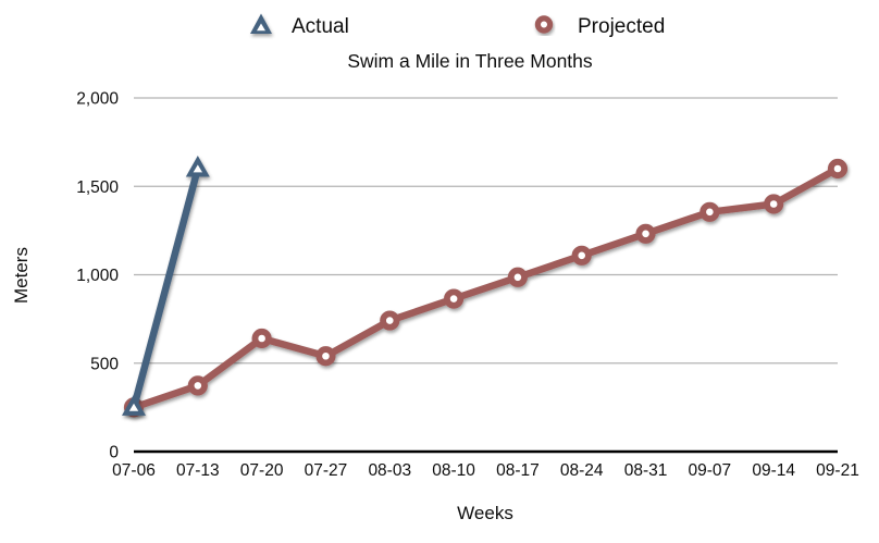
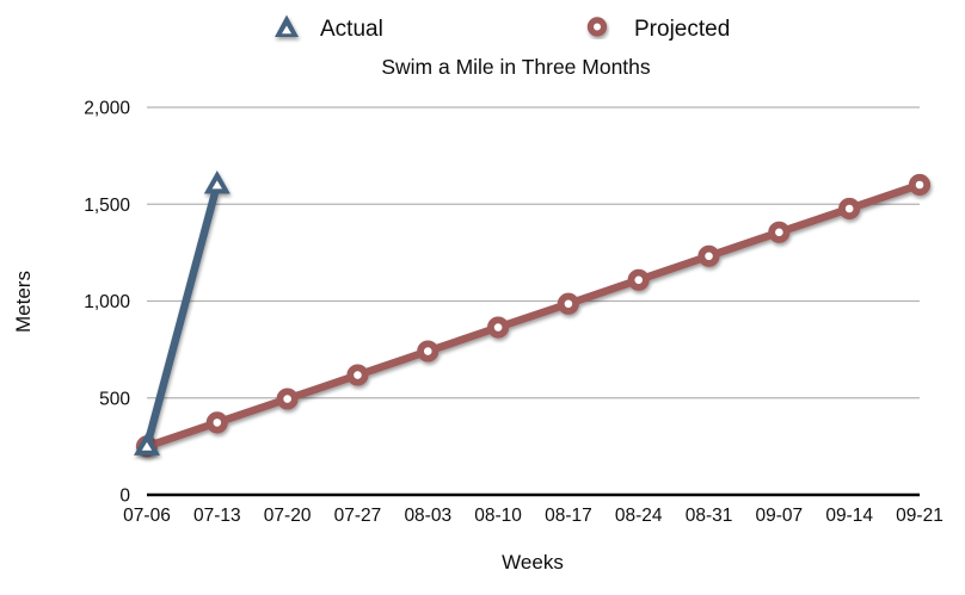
Projected/07-20: 640 -> 500
Projected/07-27: 540 -> 620
Projected/09-14: 1400 -> 1480
